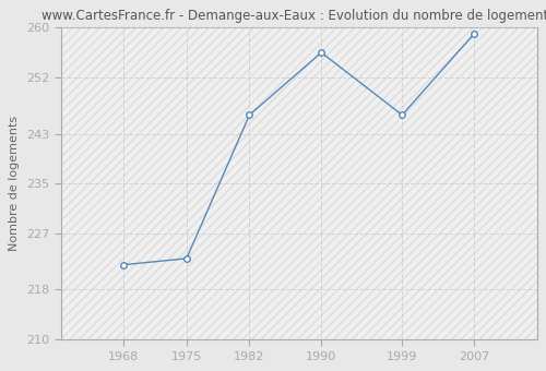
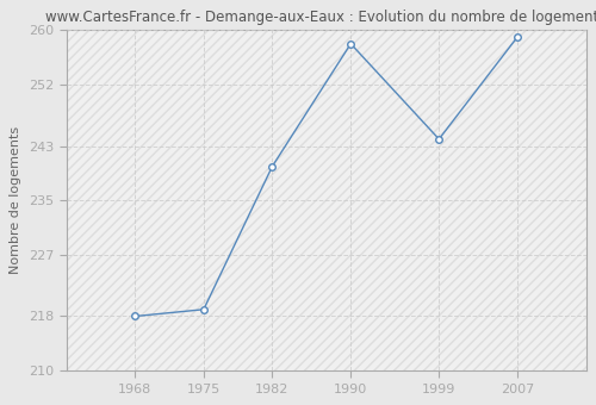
1968: 222 -> 218
1975: 223 -> 219
1982: 246 -> 240
1990: 256 -> 258
1999: 246 -> 244
